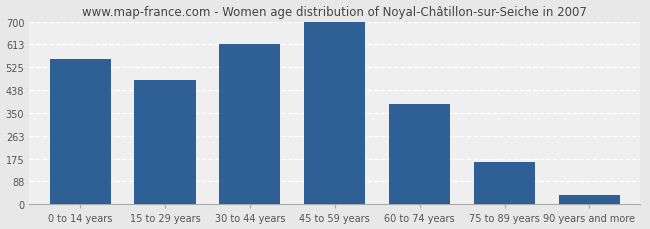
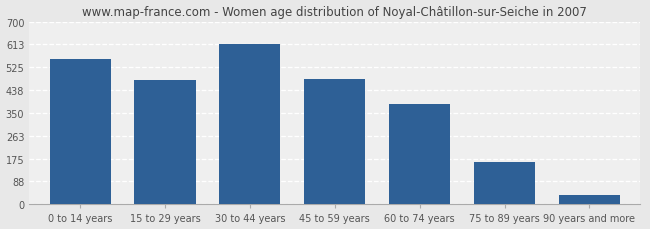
45 to 59 years: 700 -> 480
